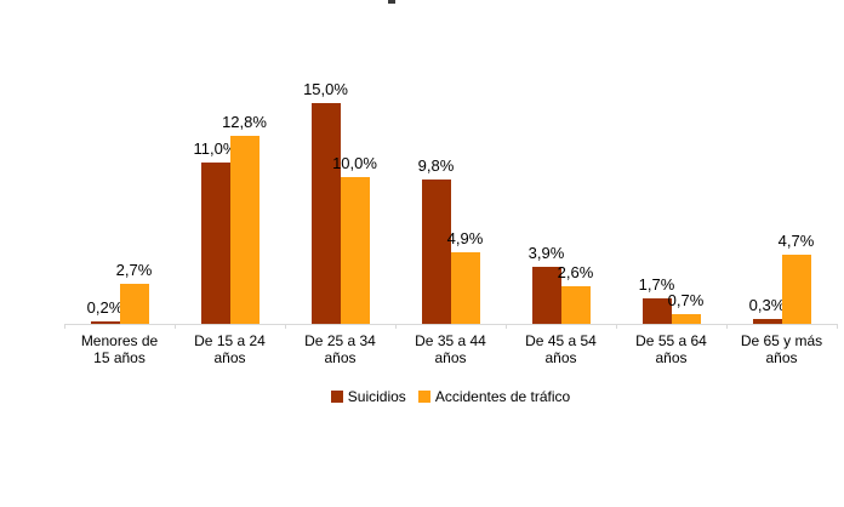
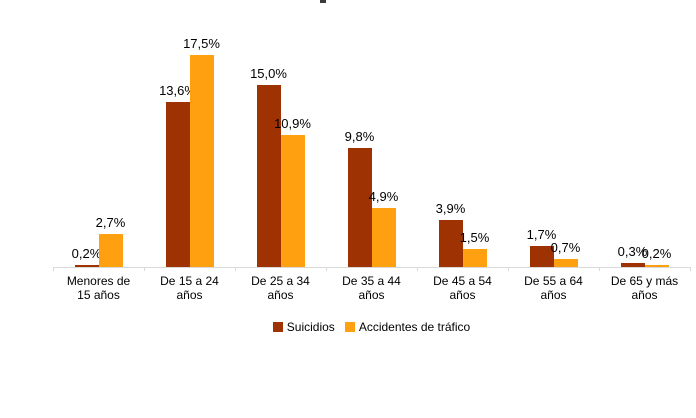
Suicidios/De 15 a 24 años: 11,0% -> 13,6%
Accidentes de tráfico/De 15 a 24 años: 12,8% -> 17,5%
Accidentes de tráfico/De 25 a 34 años: 10,0% -> 10,9%
Accidentes de tráfico/De 45 a 54 años: 2,6% -> 1,5%
Accidentes de tráfico/De 65 y más años: 4,7% -> 0,2%
